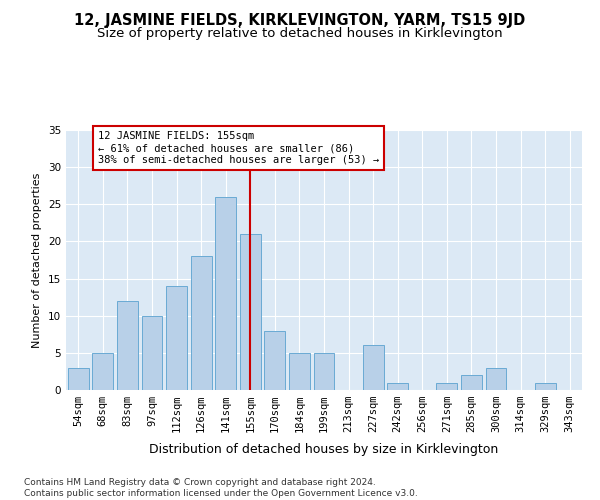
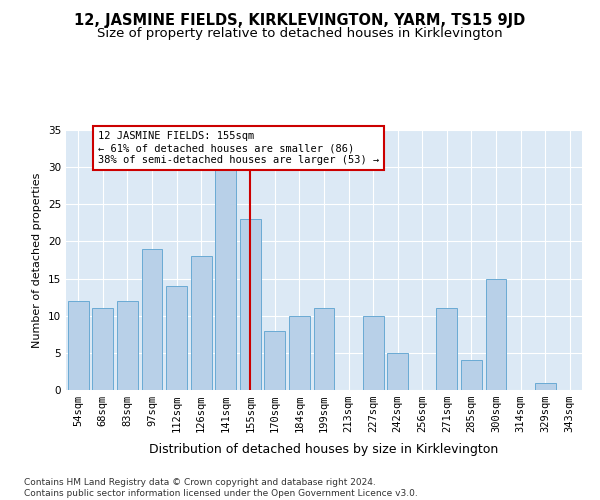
54sqm: 3 -> 12
68sqm: 5 -> 11
97sqm: 10 -> 19
141sqm: 26 -> 30
155sqm: 21 -> 23
184sqm: 5 -> 10
199sqm: 5 -> 11
227sqm: 6 -> 10
242sqm: 1 -> 5
271sqm: 1 -> 11
285sqm: 2 -> 4
300sqm: 3 -> 15
